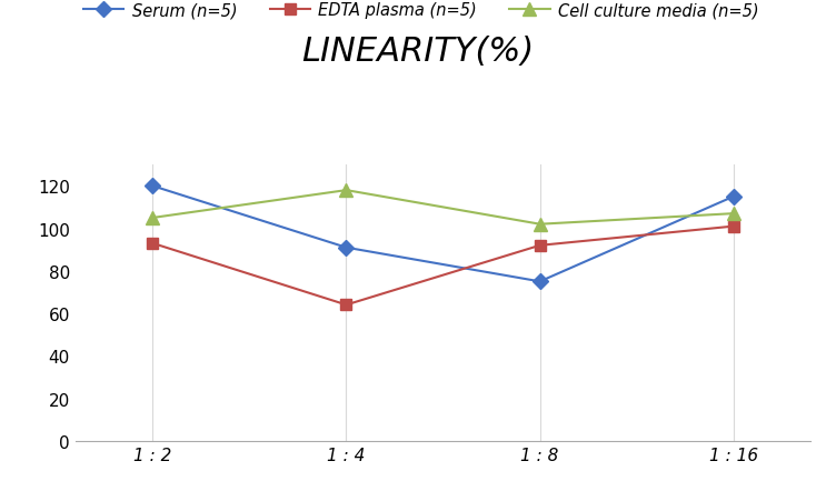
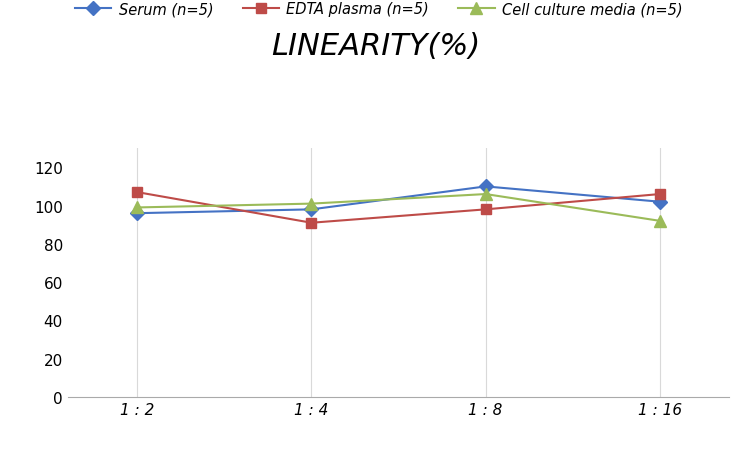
Serum (n=5)/1 : 2: 120 -> 96
EDTA plasma (n=5)/1 : 2: 93 -> 107
Cell culture media (n=5)/1 : 2: 105 -> 99
Serum (n=5)/1 : 4: 91 -> 98
EDTA plasma (n=5)/1 : 4: 64 -> 91
Cell culture media (n=5)/1 : 4: 118 -> 101
Serum (n=5)/1 : 8: 75 -> 110
EDTA plasma (n=5)/1 : 8: 92 -> 98
Cell culture media (n=5)/1 : 8: 102 -> 106
Serum (n=5)/1 : 16: 115 -> 102
EDTA plasma (n=5)/1 : 16: 101 -> 106
Cell culture media (n=5)/1 : 16: 107 -> 92
